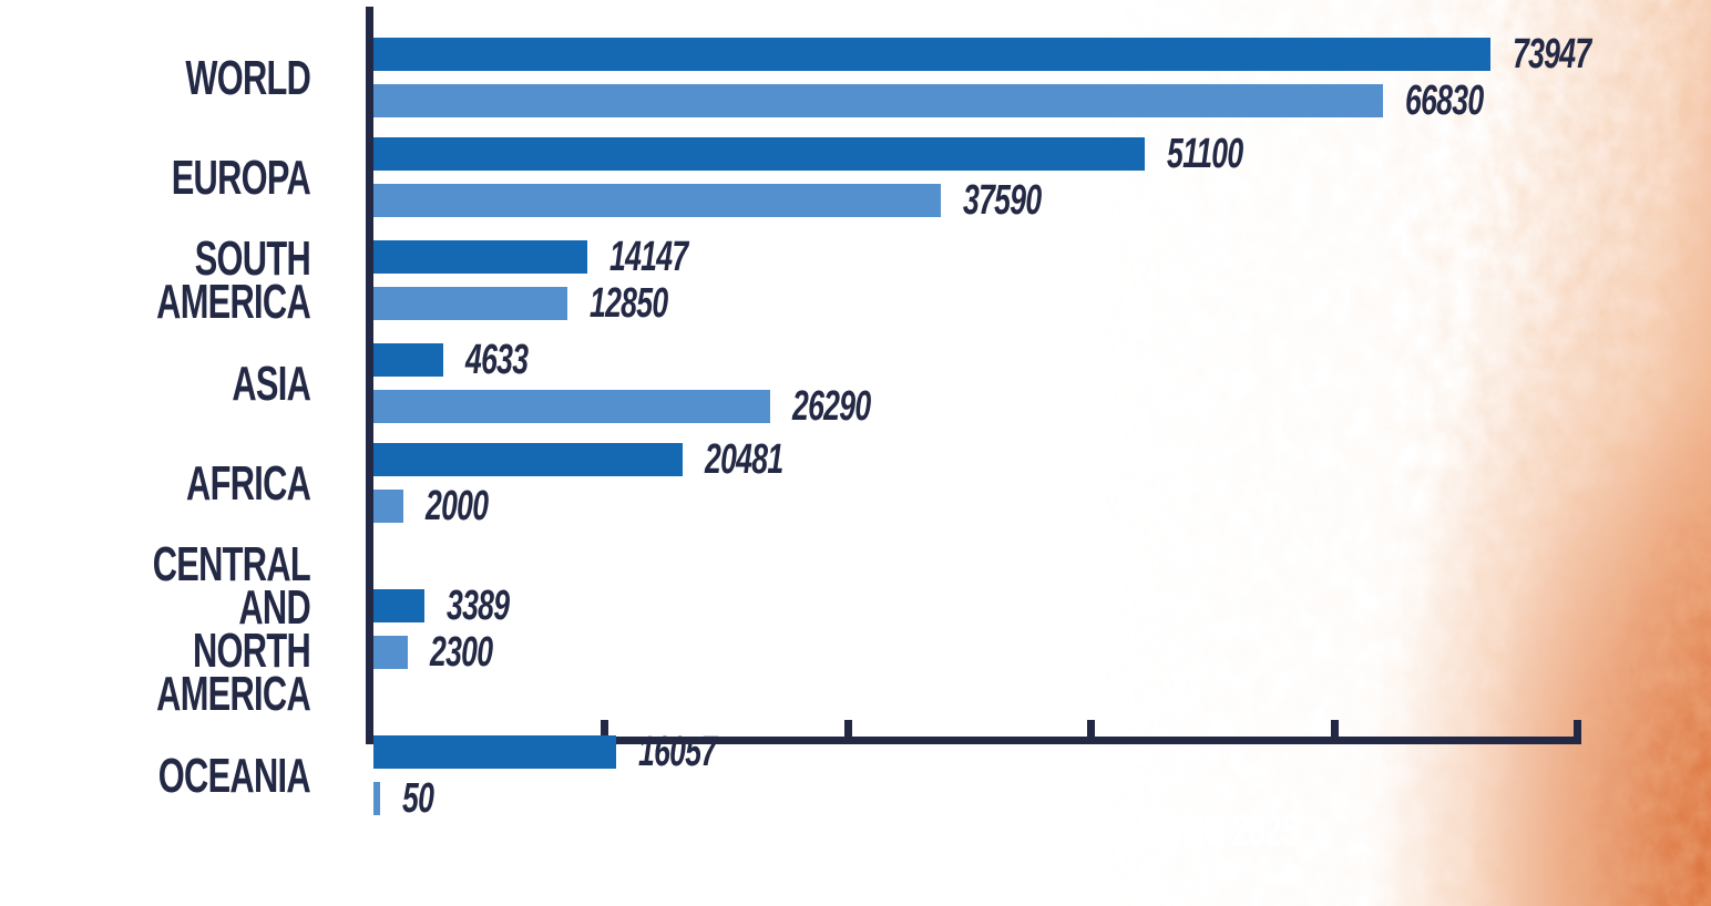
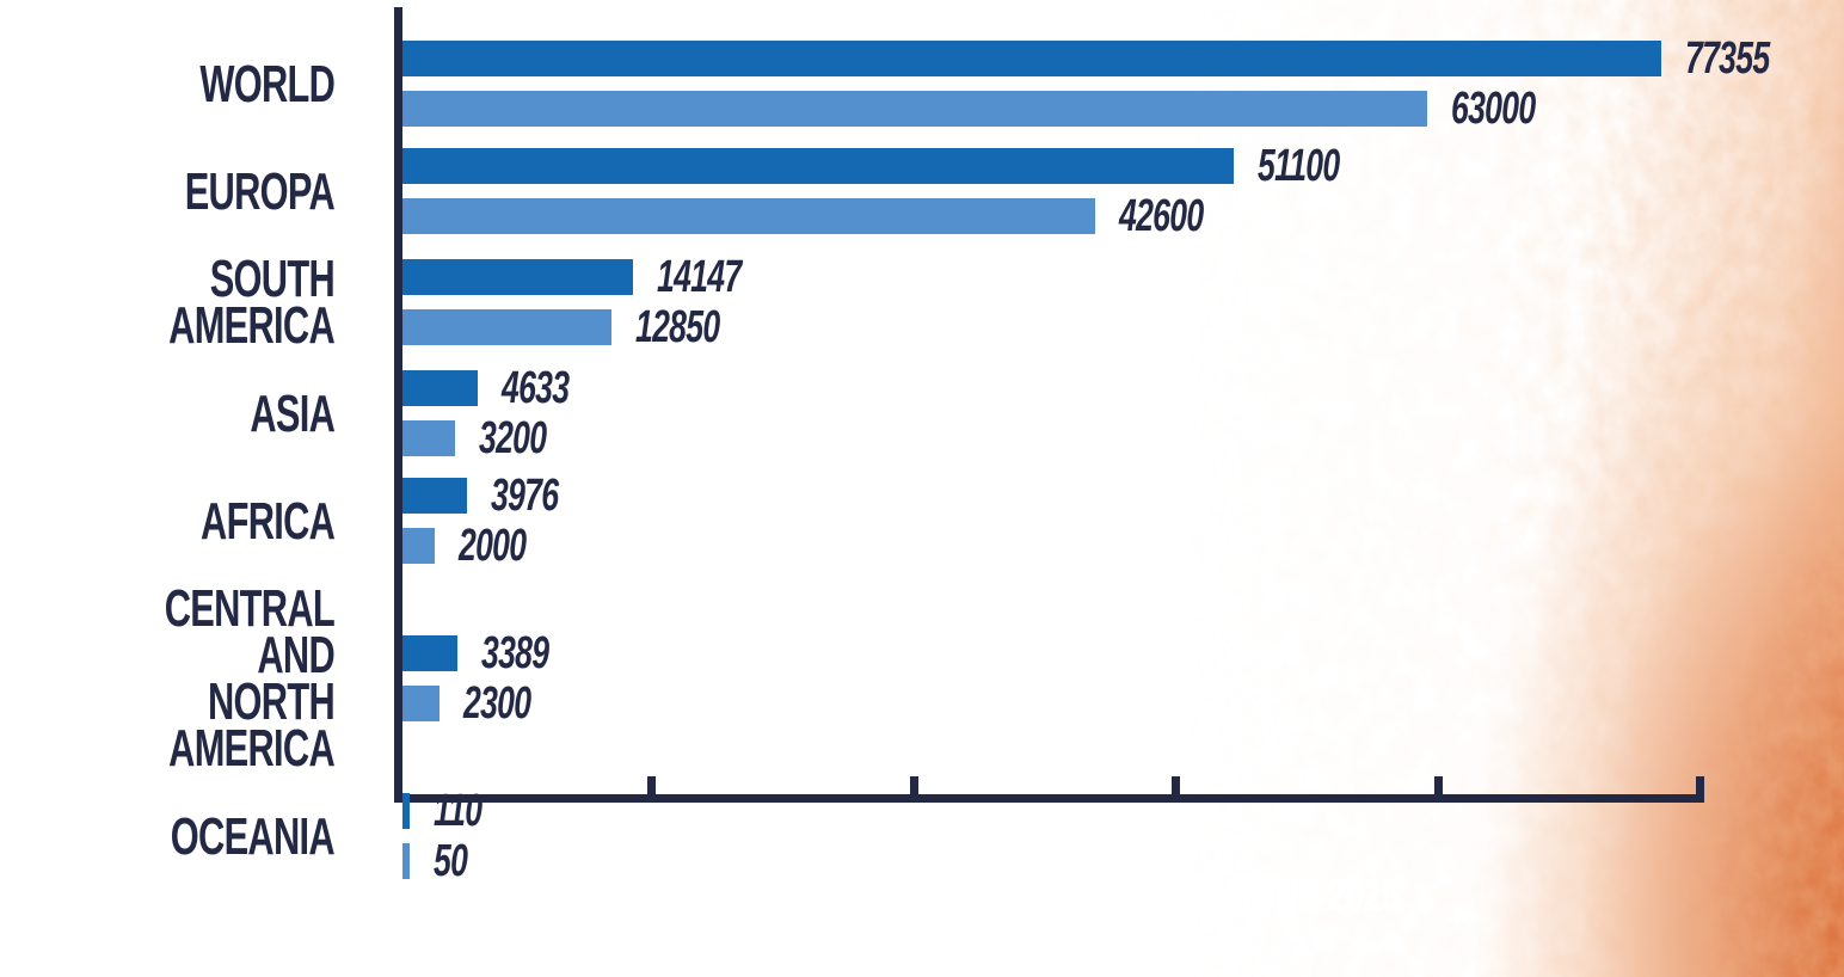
N° CLUBS OCTOBER 2025/WORLD: 73947 -> 77355
N° COURTS JUNE 2025/WORLD: 66830 -> 63000
N° COURTS JUNE 2025/EUROPA: 37590 -> 42600
N° COURTS JUNE 2025/ASIA: 26290 -> 3200
N° CLUBS OCTOBER 2025/AFRICA: 20481 -> 3976
N° CLUBS OCTOBER 2025/OCEANIA: 16057 -> 110
